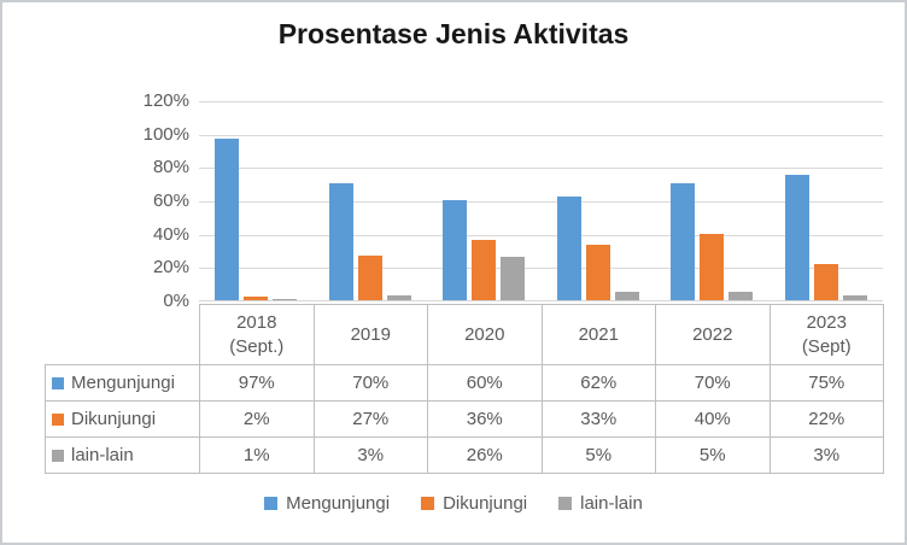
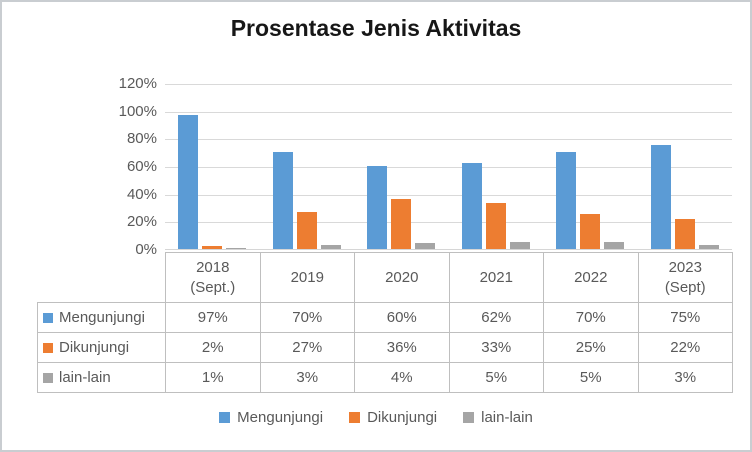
lain-lain/2020: 26% -> 4%
Dikunjungi/2022: 40% -> 25%
